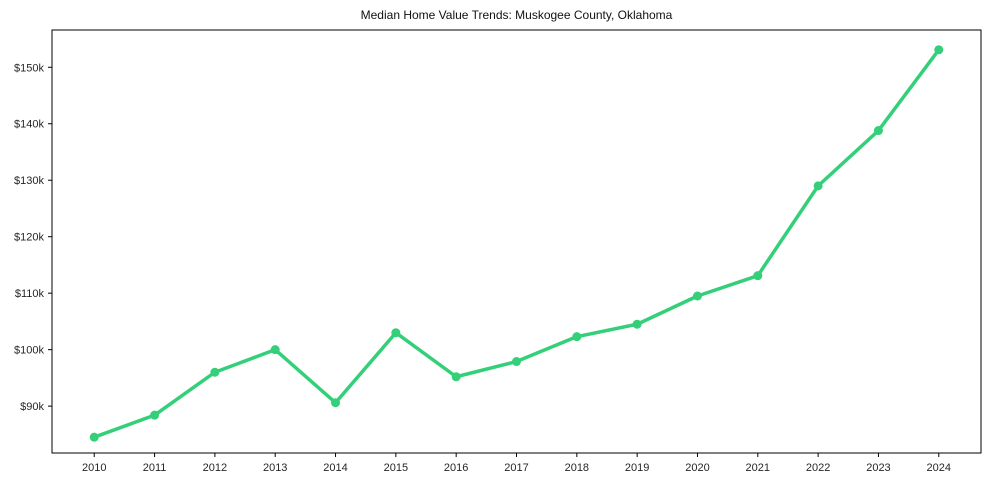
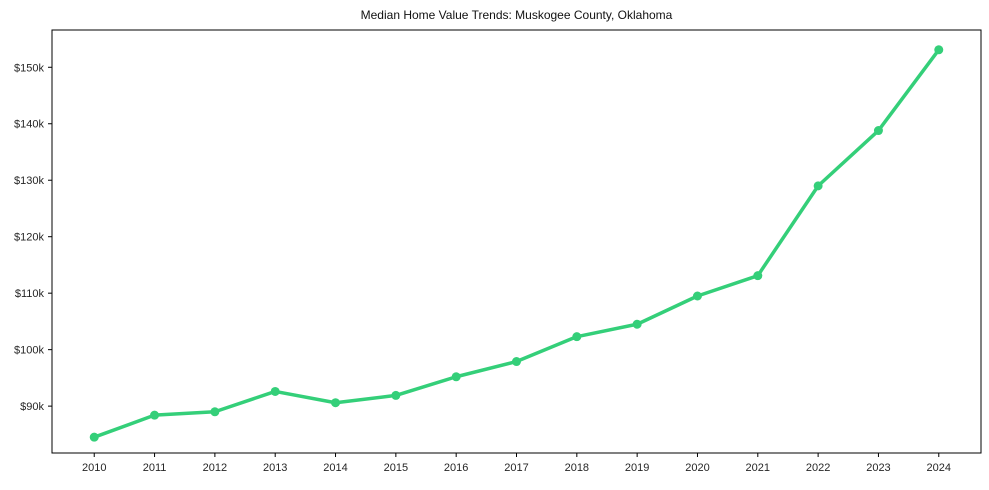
2012: $96k -> $89k
2013: $100k -> $93k
2015: $103k -> $92k
